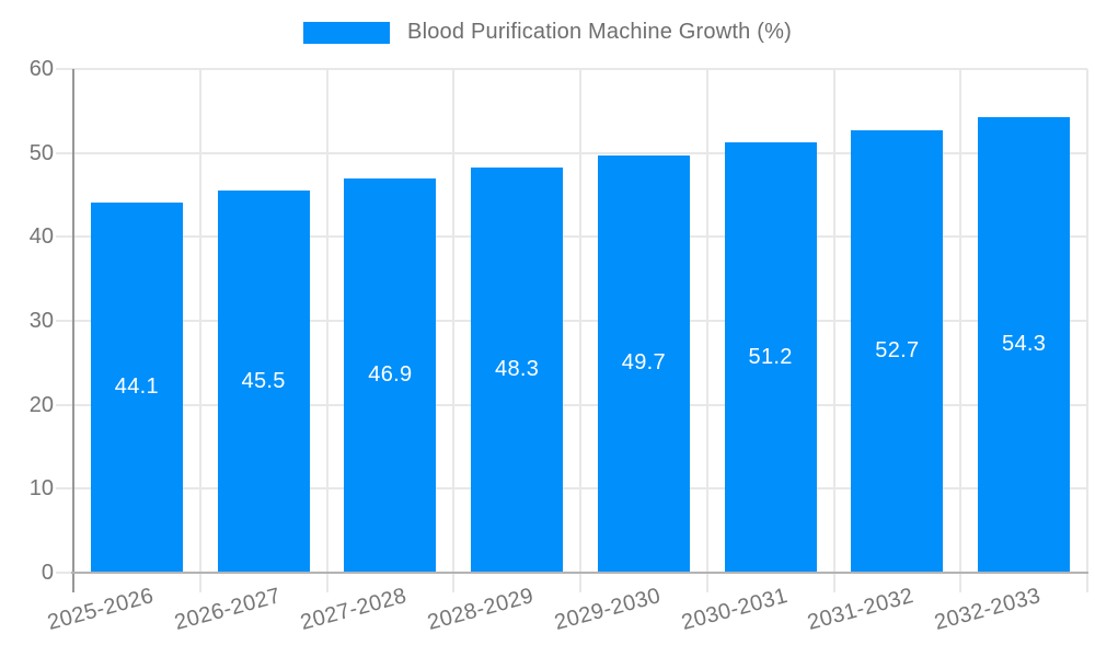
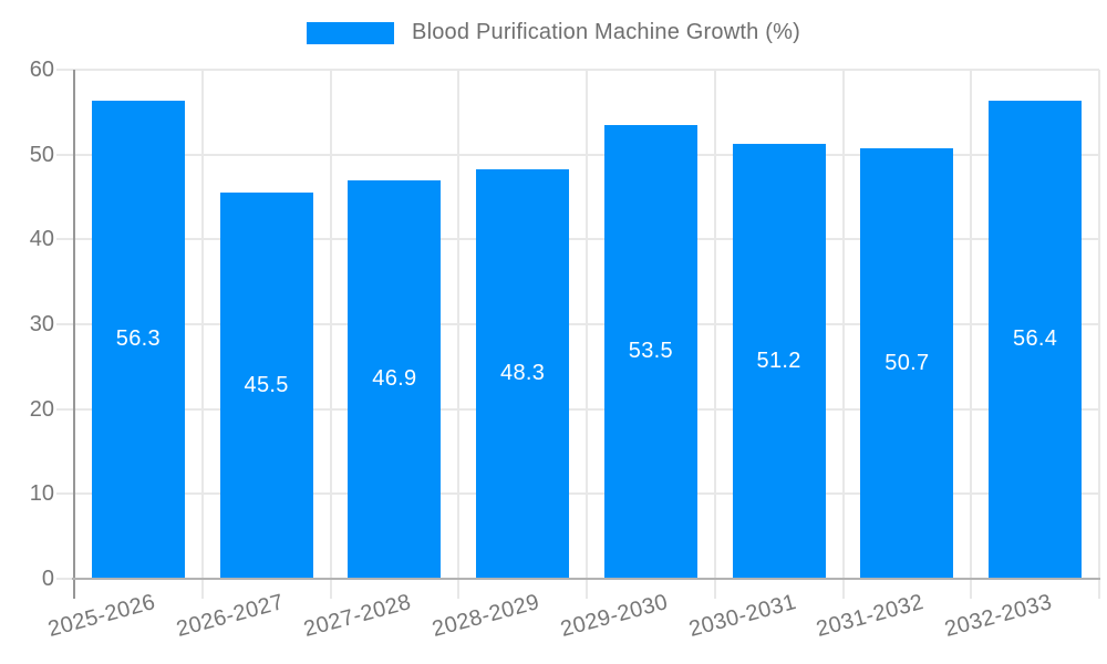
2025-2026: 44.1 -> 56.3
2029-2030: 49.7 -> 53.5
2031-2032: 52.7 -> 50.7
2032-2033: 54.3 -> 56.4
